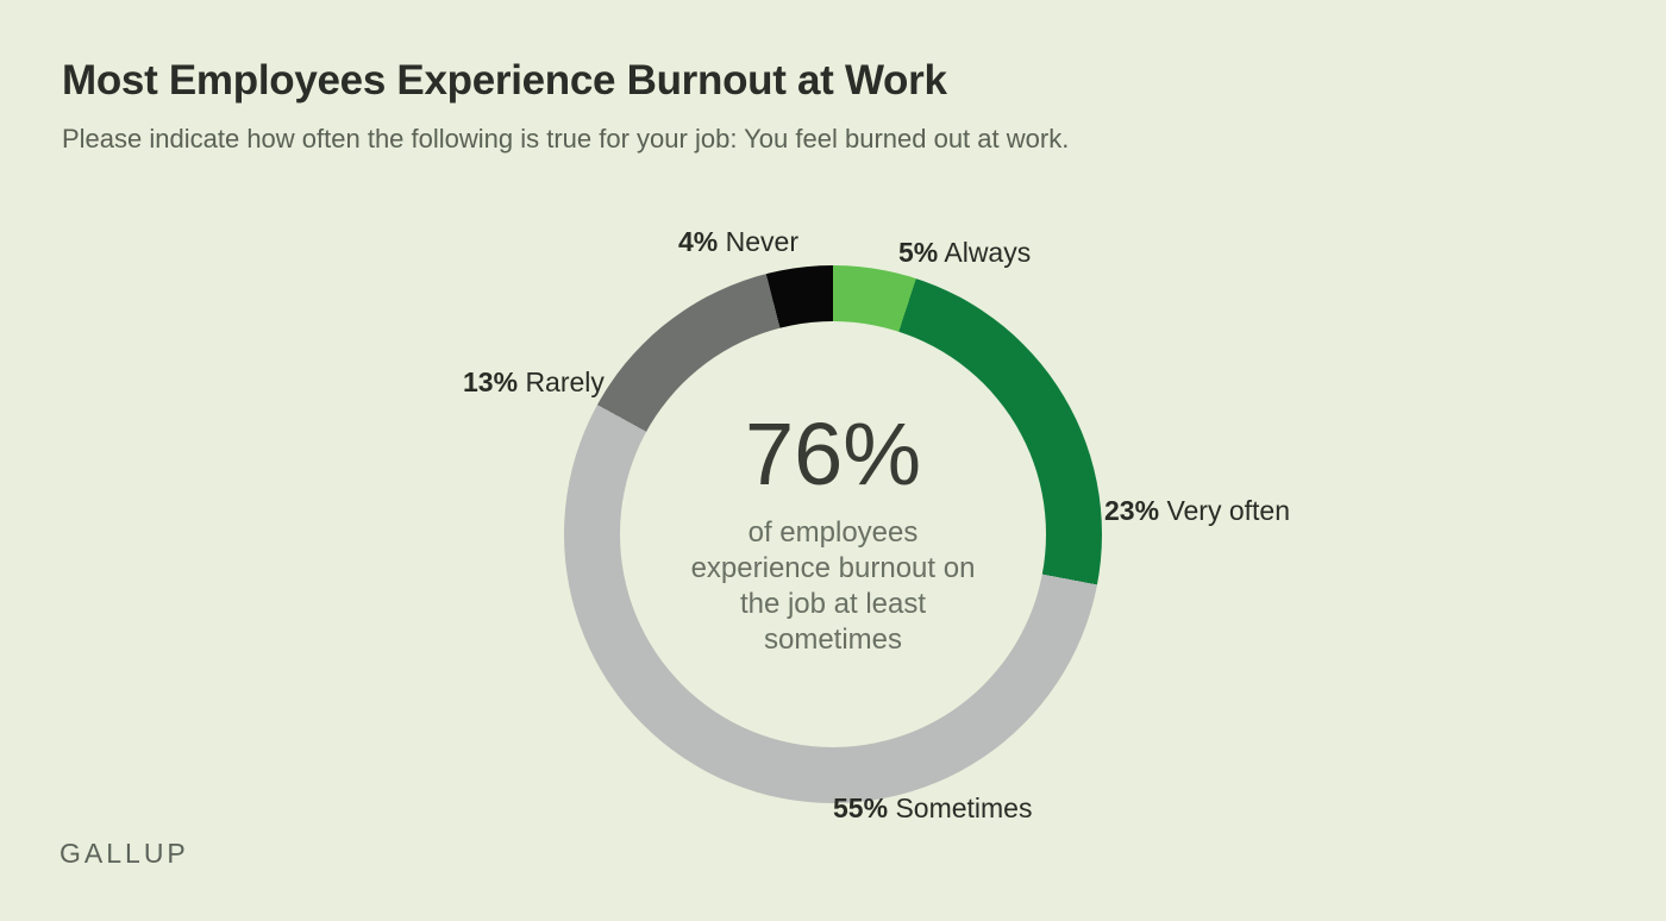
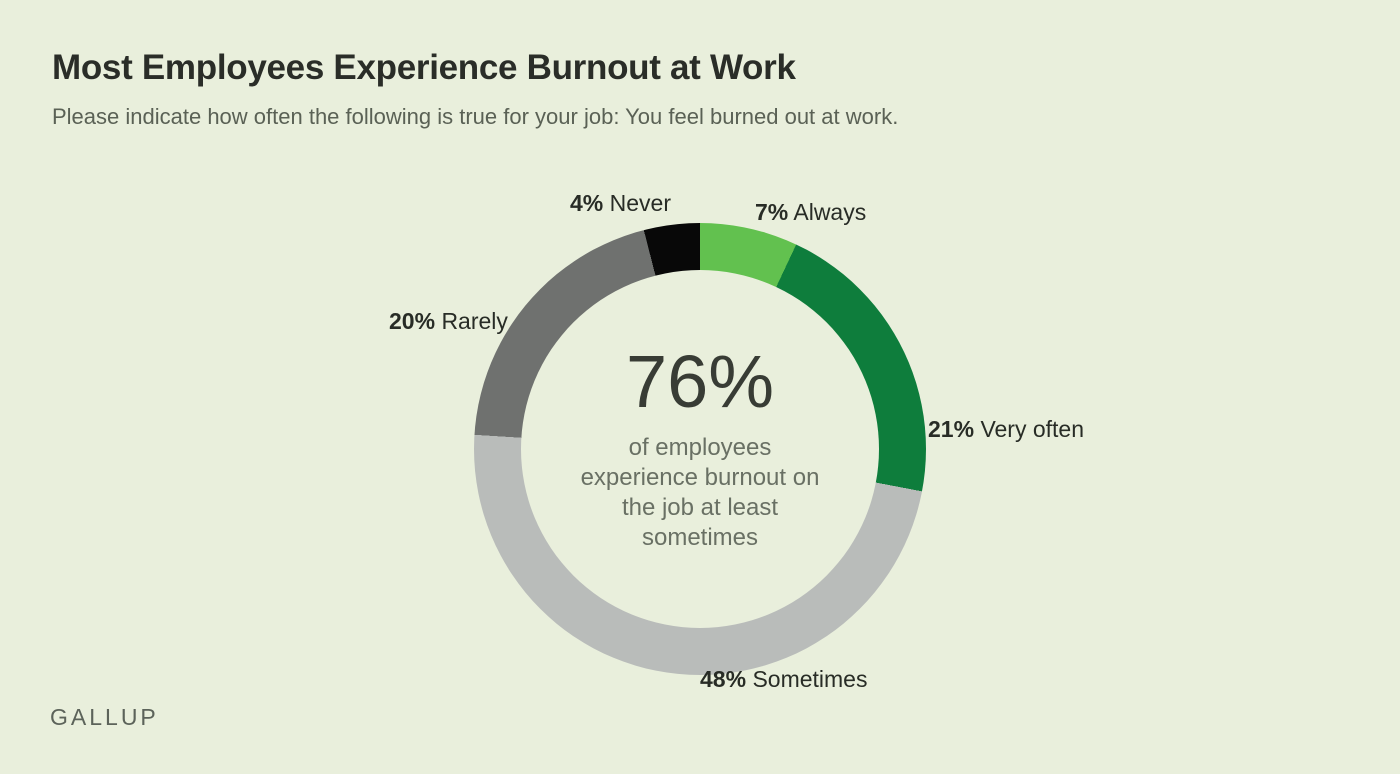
Always: 5% -> 7%
Very often: 23% -> 21%
Sometimes: 55% -> 48%
Rarely: 13% -> 20%
